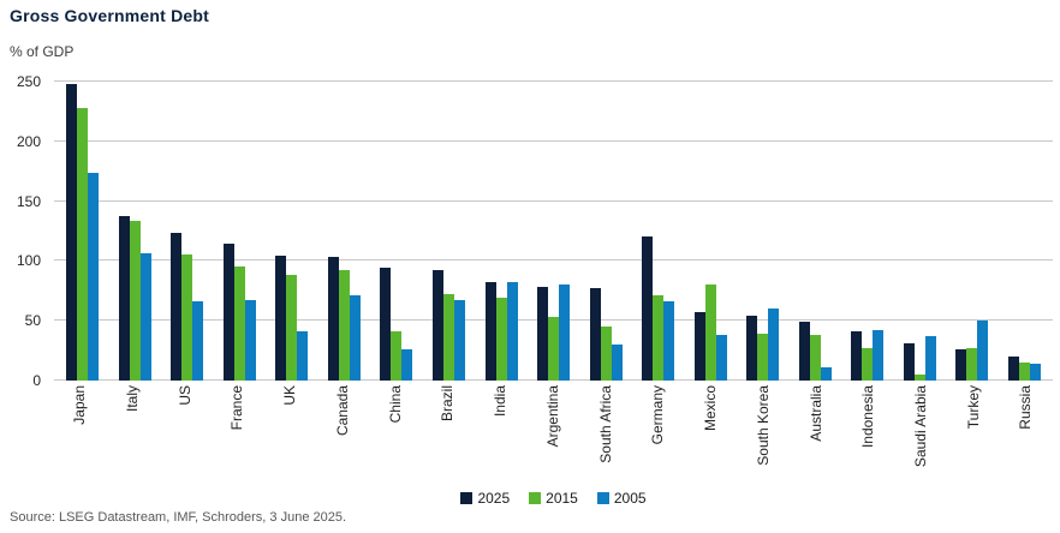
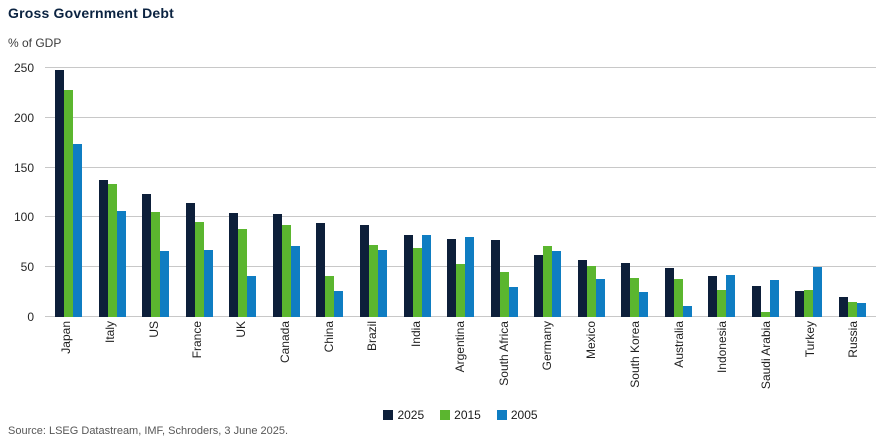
2025/Germany: 120 -> 60
2015/Mexico: 80 -> 50
2005/South Korea: 60 -> 20
